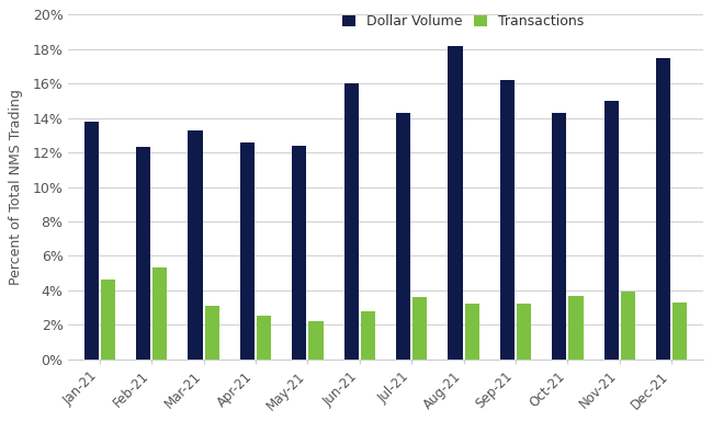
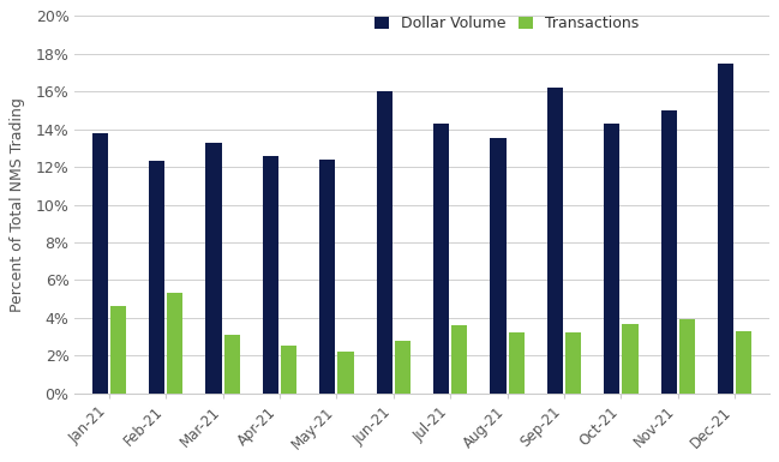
Dollar Volume/Aug-21: 18.2% -> 13.5%
